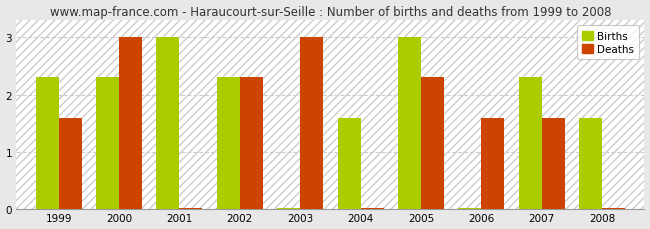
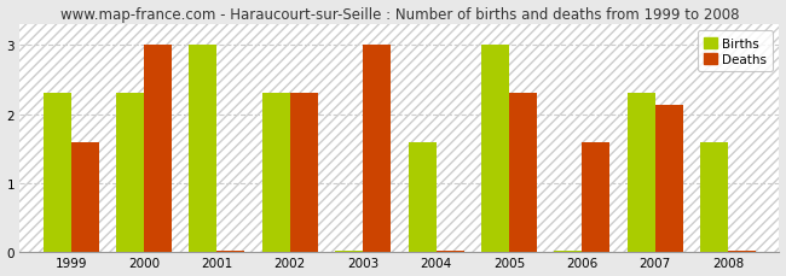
Deaths/2007: 1.60 -> 2.14
